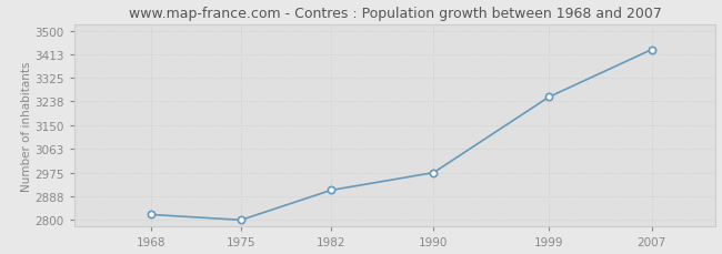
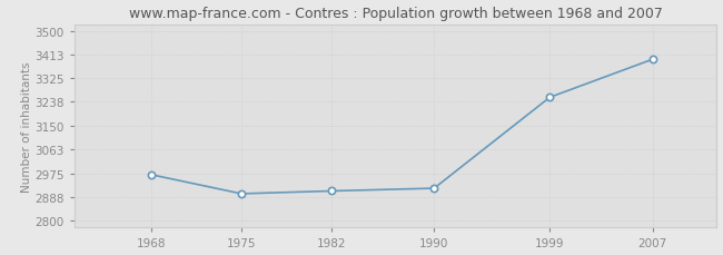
1968: 2820 -> 2970
1975: 2800 -> 2900
1990: 2975 -> 2920
2007: 3430 -> 3395
